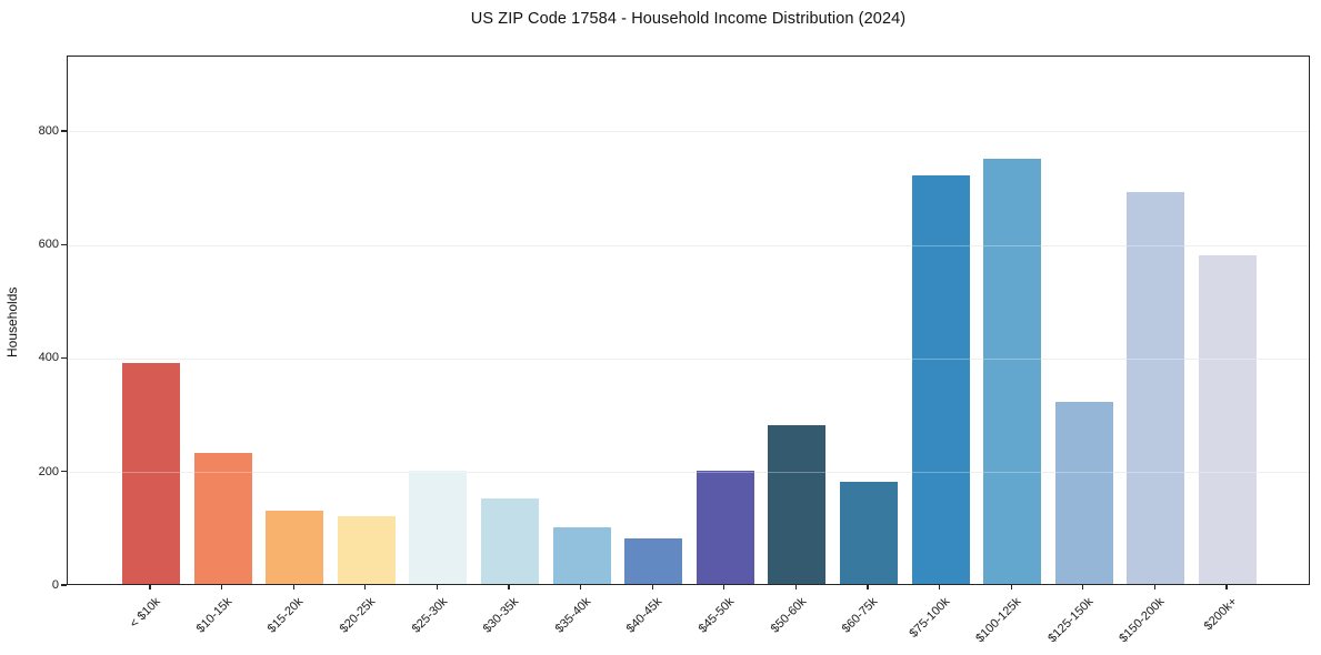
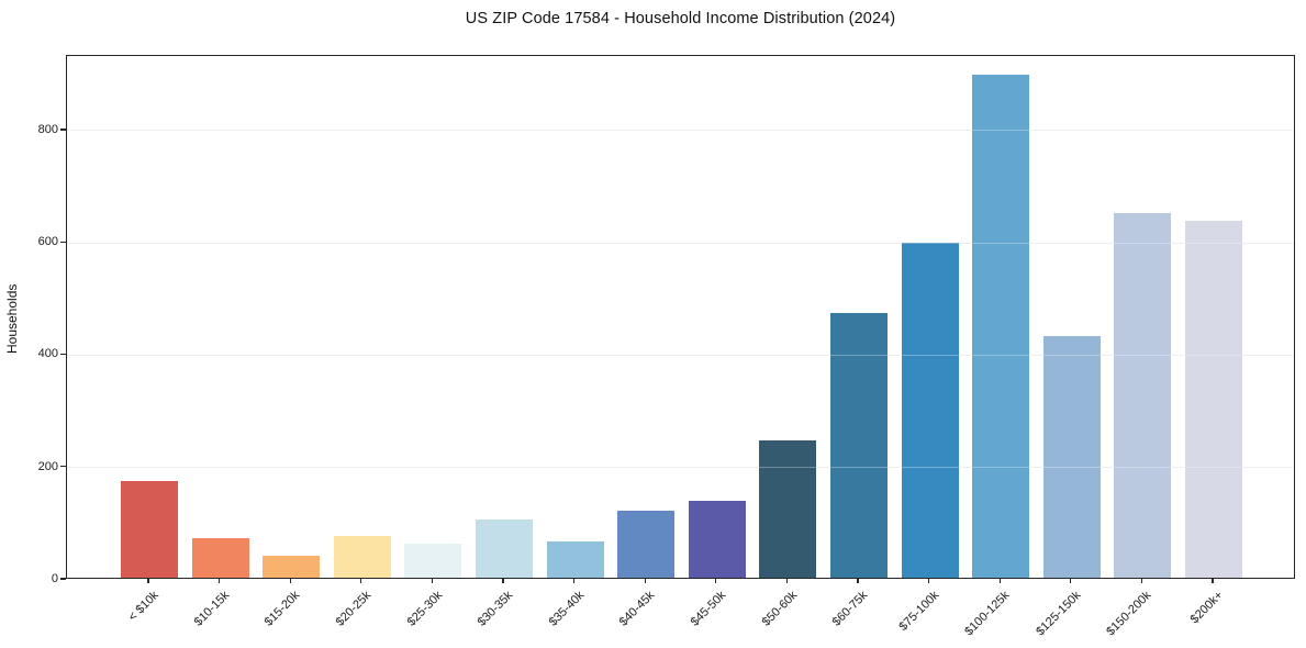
< $10k: 390 -> 170
$10-15k: 230 -> 70
$15-20k: 130 -> 40
$20-25k: 120 -> 70
$25-30k: 200 -> 60
$30-35k: 150 -> 100
$35-40k: 100 -> 60
$40-45k: 80 -> 120
$45-50k: 200 -> 140
$50-60k: 280 -> 240
$60-75k: 180 -> 470
$75-100k: 720 -> 600
$100-125k: 750 -> 900
$125-150k: 320 -> 430
$150-200k: 690 -> 650
$200k+: 580 -> 640
